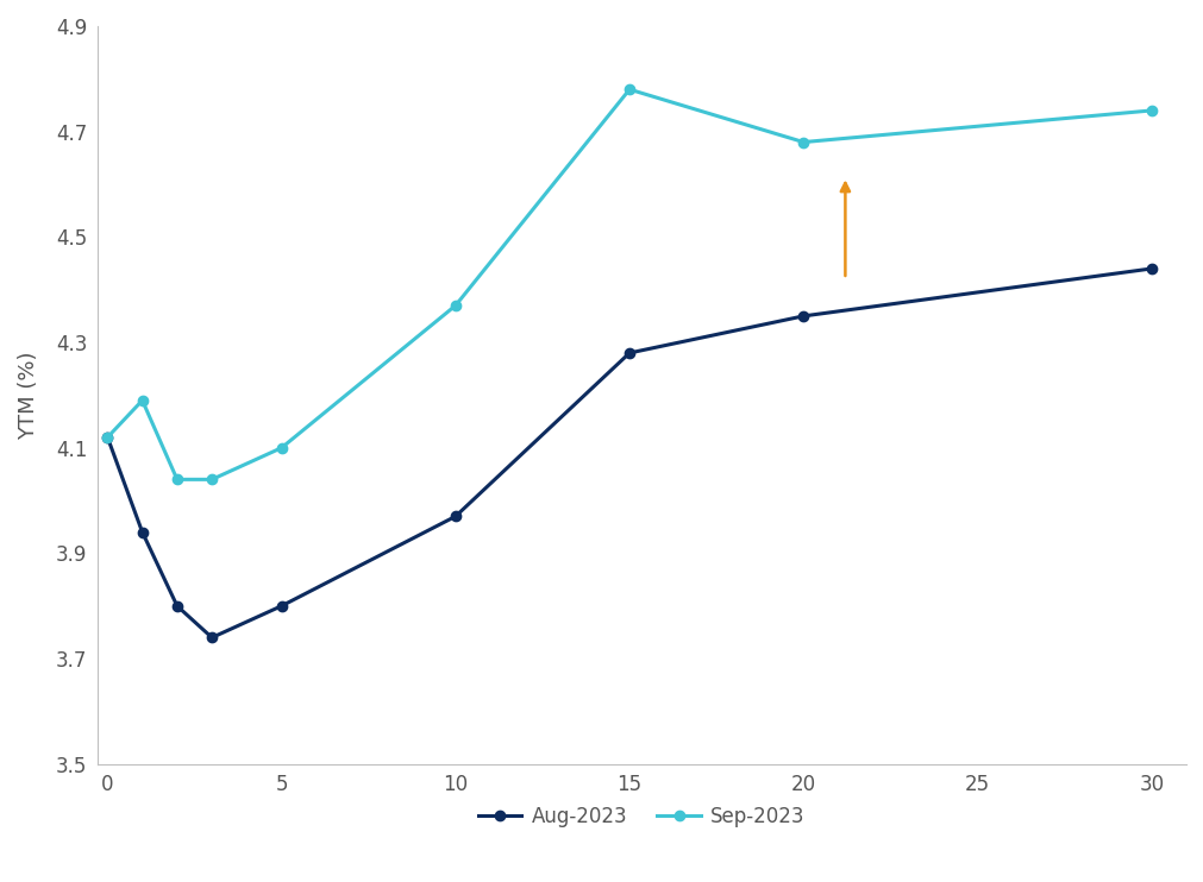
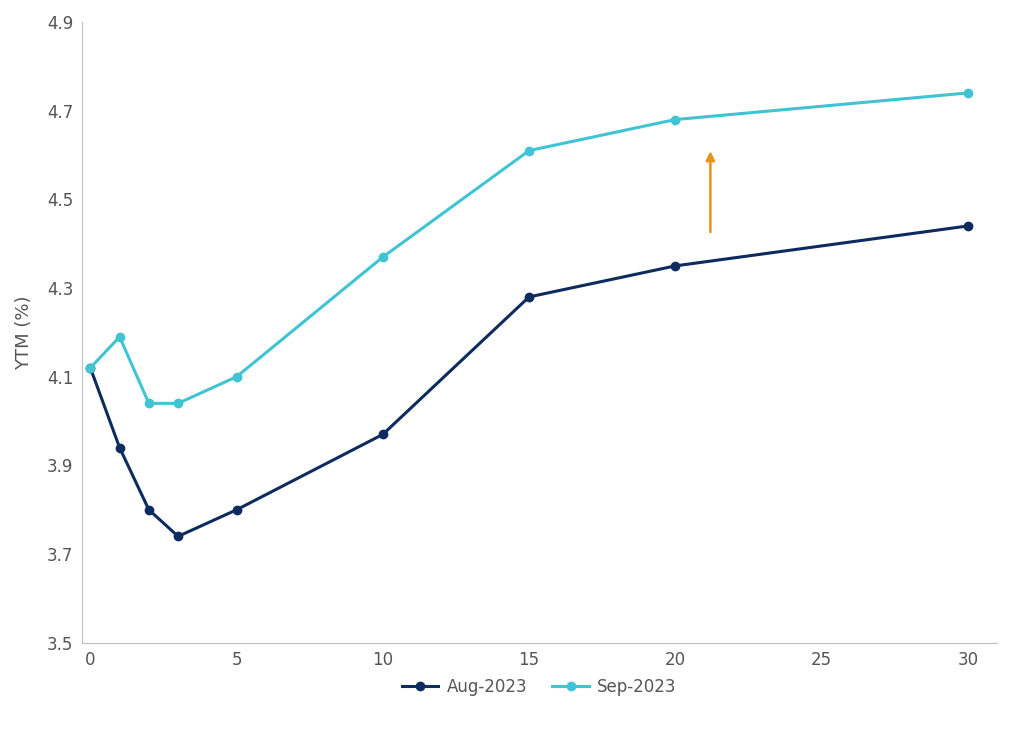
Sep-2023/15: 4.78 -> 4.61
